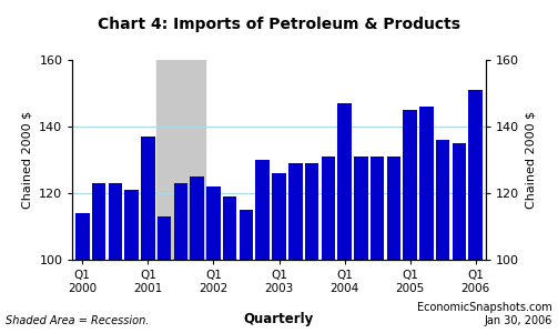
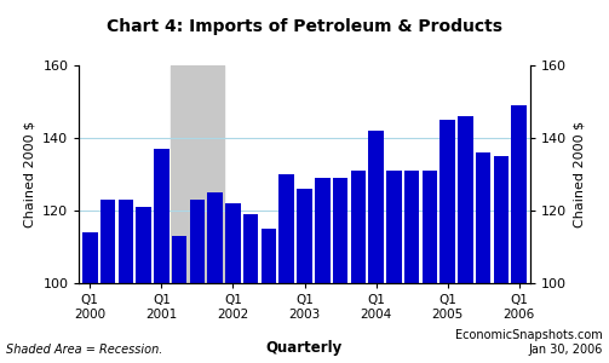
Q1 2004: 147 -> 142
Q1 2006: 151 -> 149
